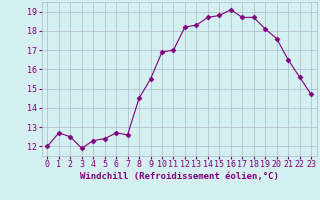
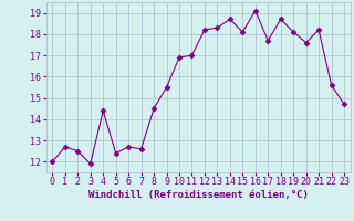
4: 12.3 -> 14.4
15: 18.8 -> 18.1
17: 18.7 -> 17.7
21: 16.5 -> 18.2
